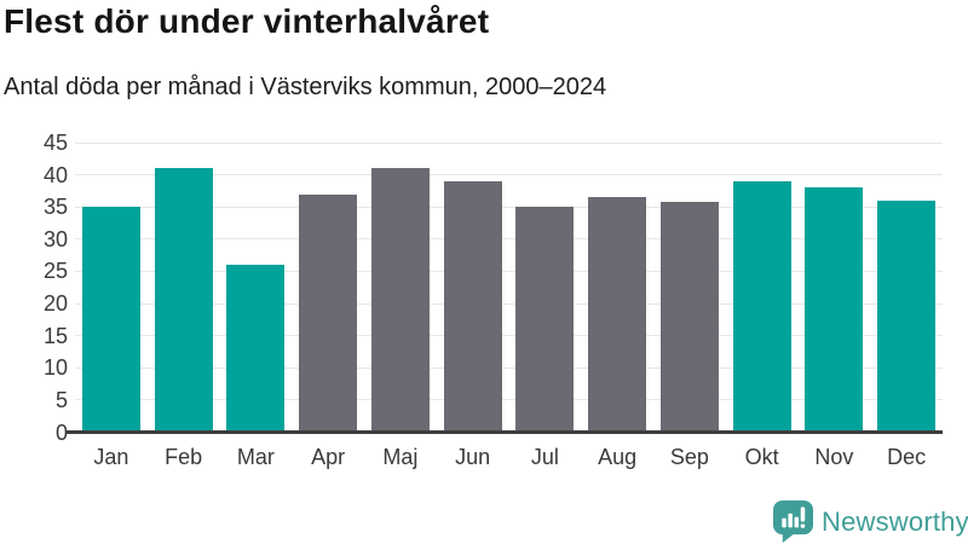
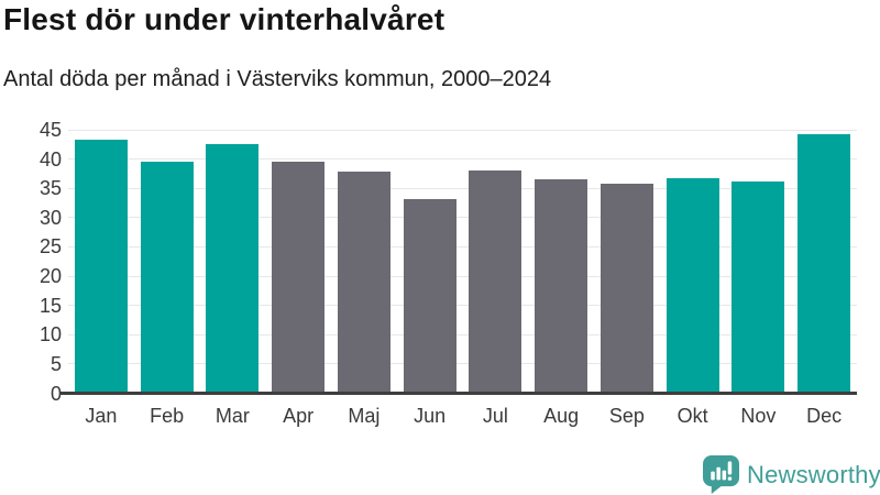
Jan: 35 -> 43
Feb: 41 -> 40
Mar: 26 -> 42
Apr: 37 -> 40
Maj: 41 -> 38
Jun: 39 -> 33
Jul: 35 -> 38
Okt: 39 -> 37
Nov: 38 -> 36
Dec: 36 -> 44
